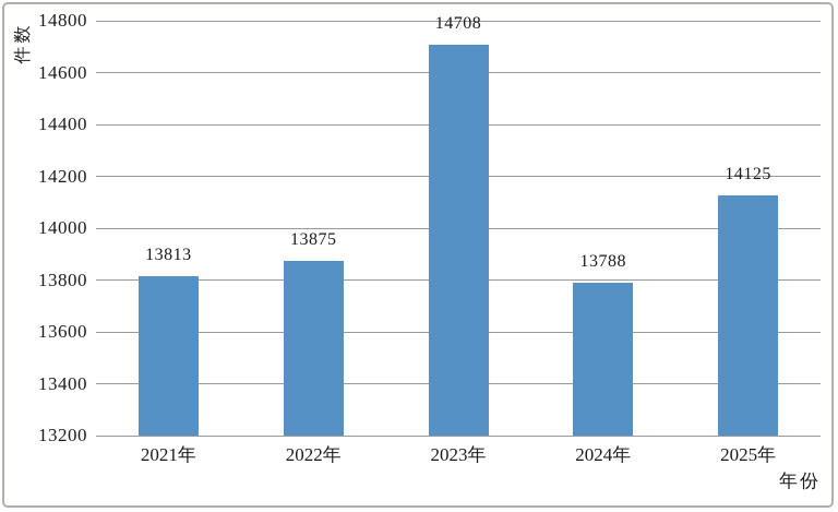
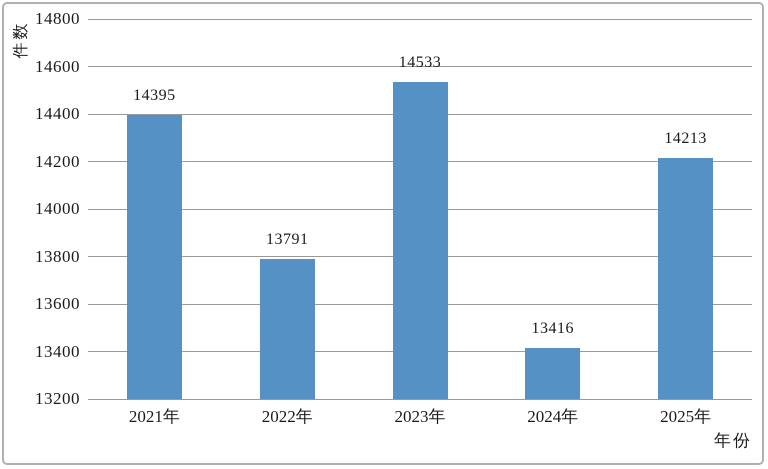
2021年: 13813 -> 14395
2022年: 13875 -> 13791
2023年: 14708 -> 14533
2024年: 13788 -> 13416
2025年: 14125 -> 14213
